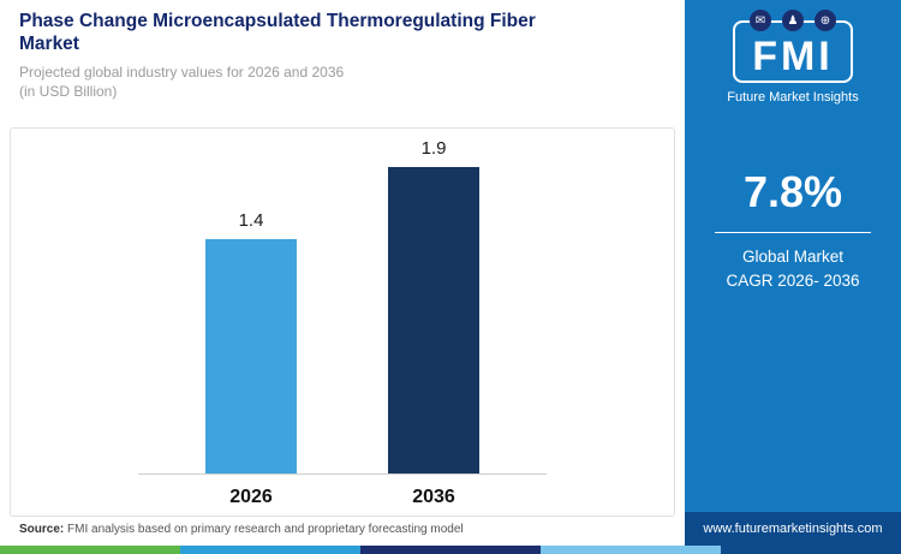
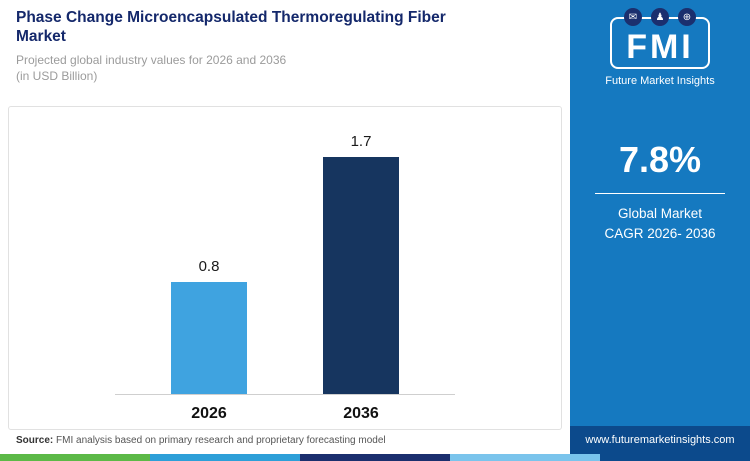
2026: 1.4 -> 0.8
2036: 1.9 -> 1.7
